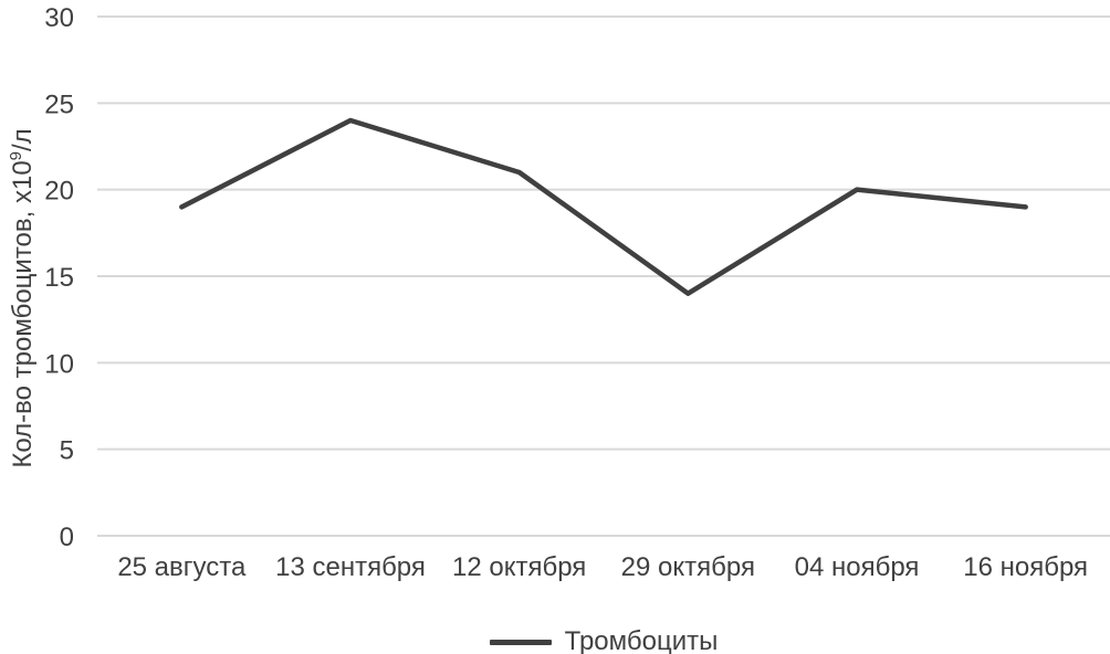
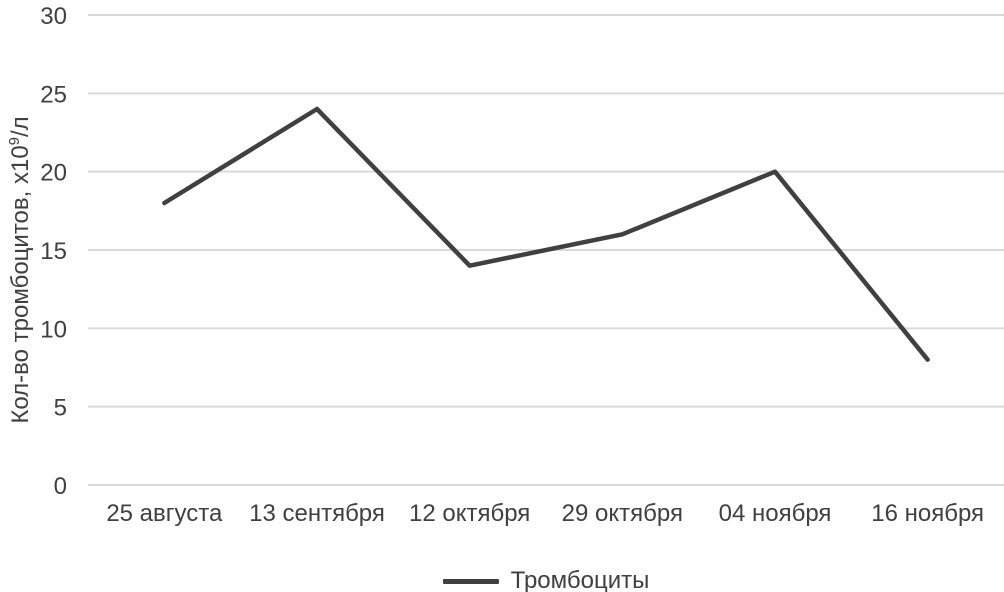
25 августа: 19 -> 18
12 октября: 21 -> 14
29 октября: 14 -> 16
16 ноября: 19 -> 8
